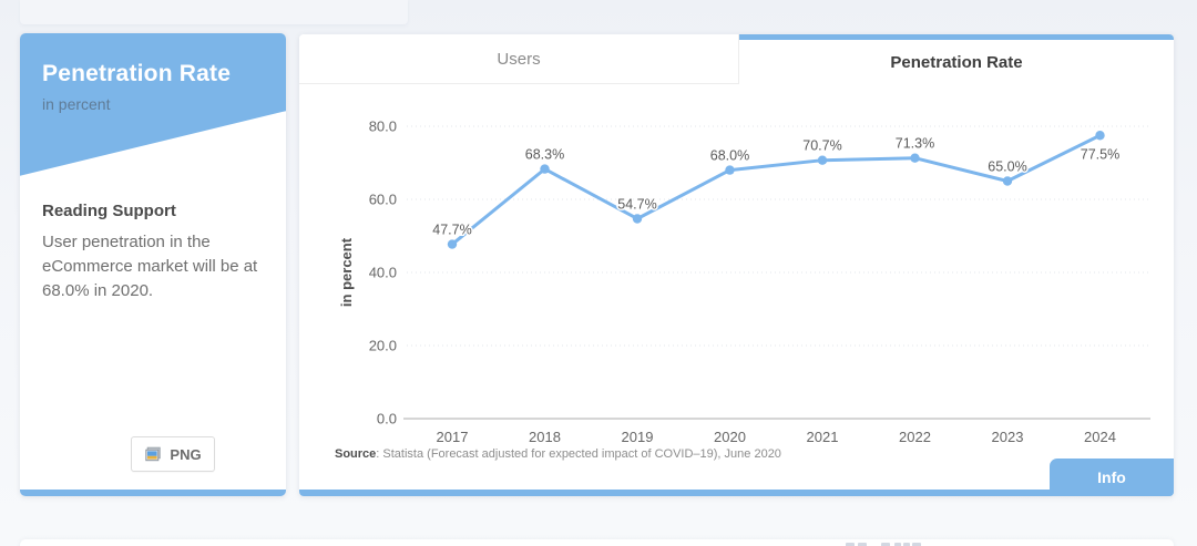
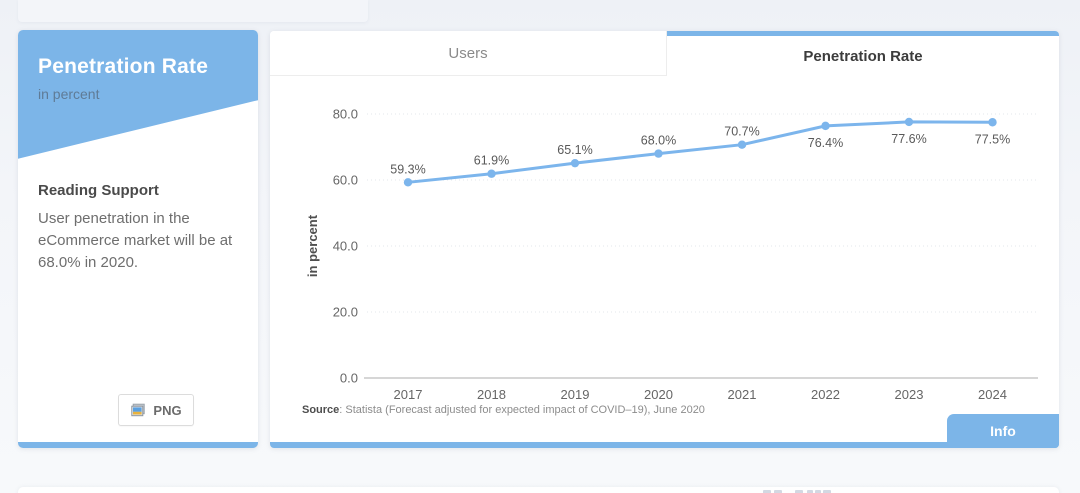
2017: 47.7% -> 59.3%
2018: 68.3% -> 61.9%
2019: 54.7% -> 65.1%
2022: 71.3% -> 76.4%
2023: 65.0% -> 77.6%
